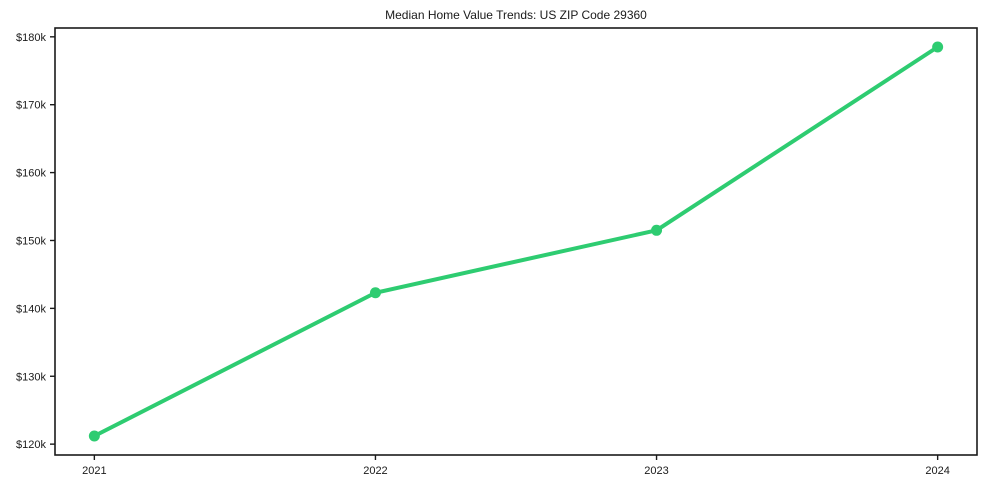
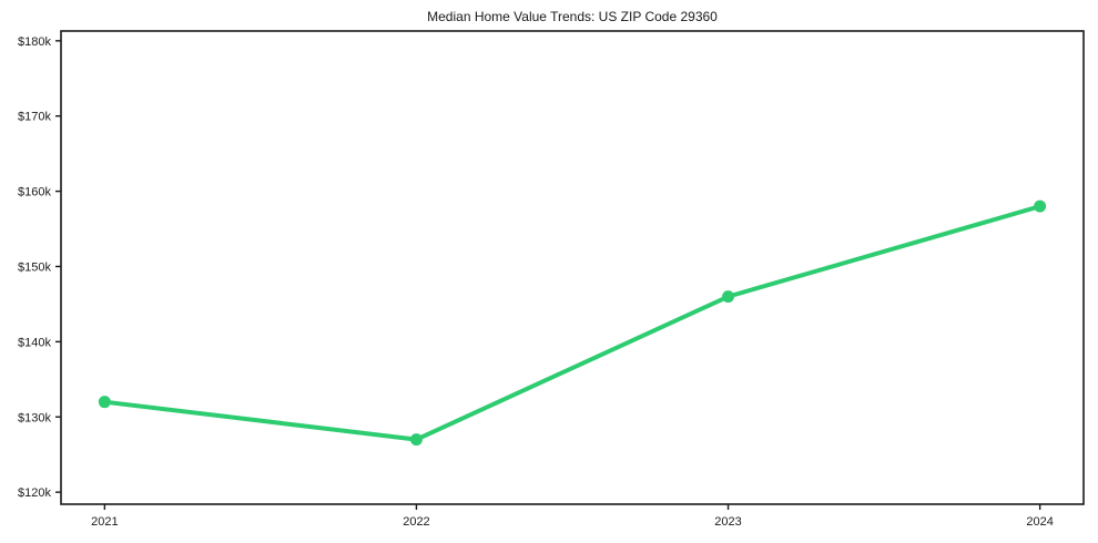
2021: $121k -> $132k
2022: $142k -> $127k
2023: $152k -> $146k
2024: $178k -> $158k
